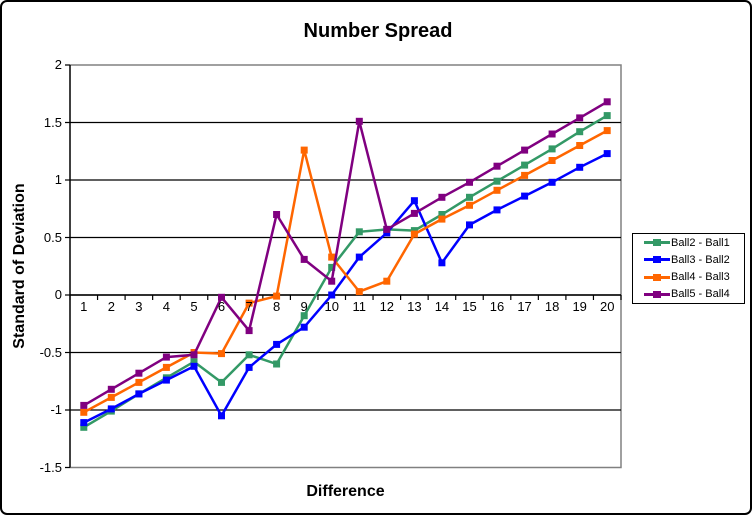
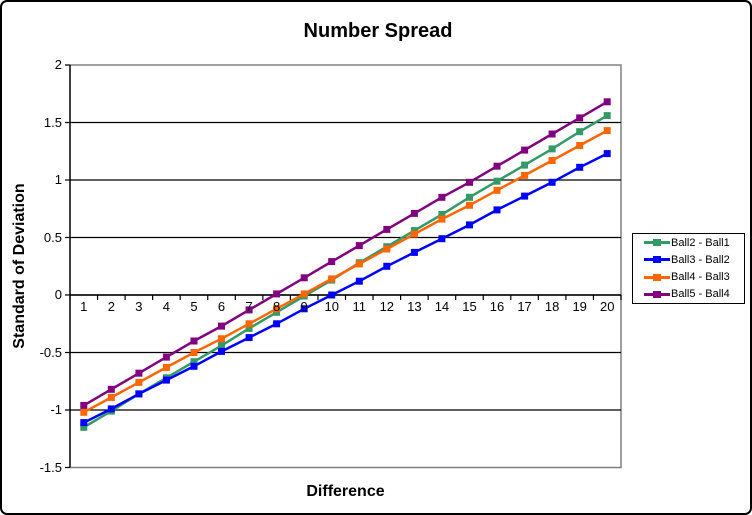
Ball5 - Ball4/5: -0.52 -> -0.40
Ball2 - Ball1/6: -0.76 -> -0.44
Ball3 - Ball2/6: -1.05 -> -0.49
Ball4 - Ball3/6: -0.51 -> -0.38
Ball5 - Ball4/6: -0.02 -> -0.27
Ball2 - Ball1/7: -0.52 -> -0.29
Ball3 - Ball2/7: -0.63 -> -0.37
Ball4 - Ball3/7: -0.07 -> -0.25
Ball5 - Ball4/7: -0.31 -> -0.13
Ball2 - Ball1/8: -0.60 -> -0.15
Ball3 - Ball2/8: -0.43 -> -0.25
Ball4 - Ball3/8: -0.01 -> -0.12
Ball5 - Ball4/8: 0.70 -> 0.01
Ball2 - Ball1/9: -0.18 -> -0.01
Ball3 - Ball2/9: -0.28 -> -0.12
Ball4 - Ball3/9: 1.26 -> 0.01
Ball5 - Ball4/9: 0.31 -> 0.15
Ball2 - Ball1/10: 0.24 -> 0.13
Ball4 - Ball3/10: 0.33 -> 0.14
Ball5 - Ball4/10: 0.12 -> 0.29
Ball2 - Ball1/11: 0.55 -> 0.28
Ball3 - Ball2/11: 0.33 -> 0.12
Ball4 - Ball3/11: 0.03 -> 0.27
Ball5 - Ball4/11: 1.51 -> 0.43
Ball2 - Ball1/12: 0.57 -> 0.42
Ball3 - Ball2/12: 0.54 -> 0.25
Ball4 - Ball3/12: 0.12 -> 0.40
Ball3 - Ball2/13: 0.82 -> 0.37
Ball3 - Ball2/14: 0.28 -> 0.49
